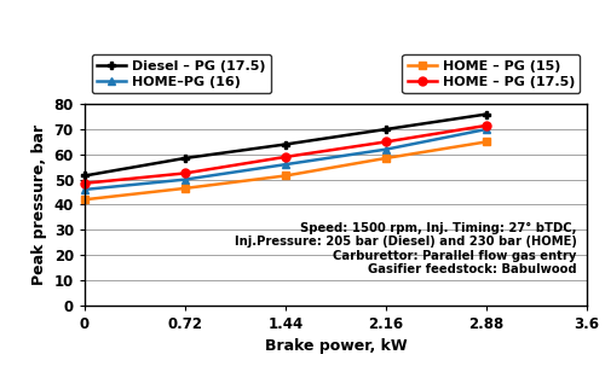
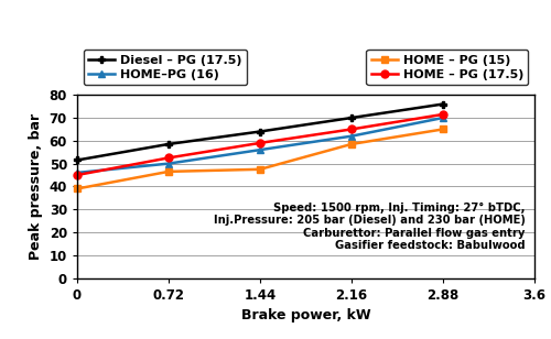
HOME – PG (15)/0: 42.0 -> 39.0
HOME – PG (17.5)/0: 48.5 -> 45.0
HOME – PG (15)/1.44: 51.5 -> 47.5
